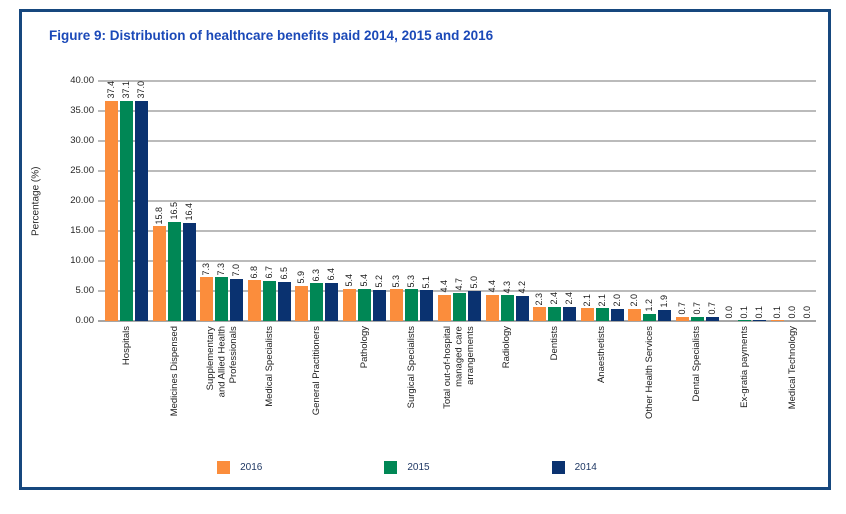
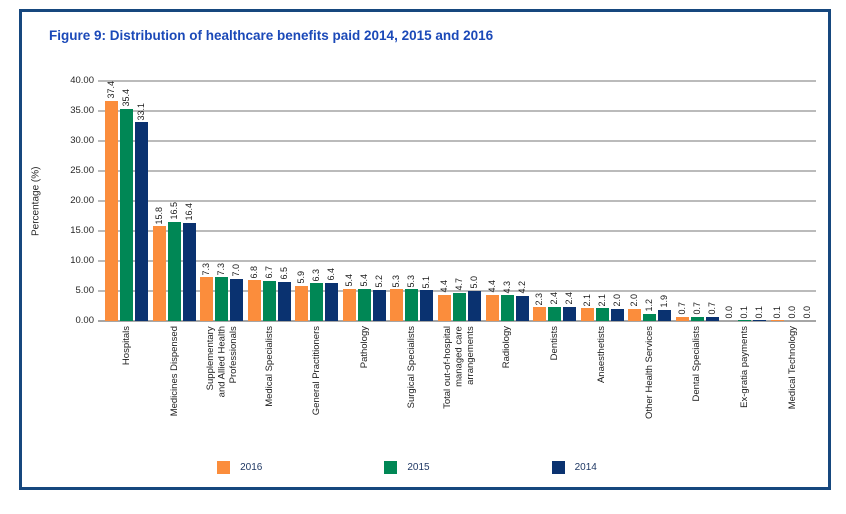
2015/Hospitals: 37.1 -> 35.4
2014/Hospitals: 37.0 -> 33.1
